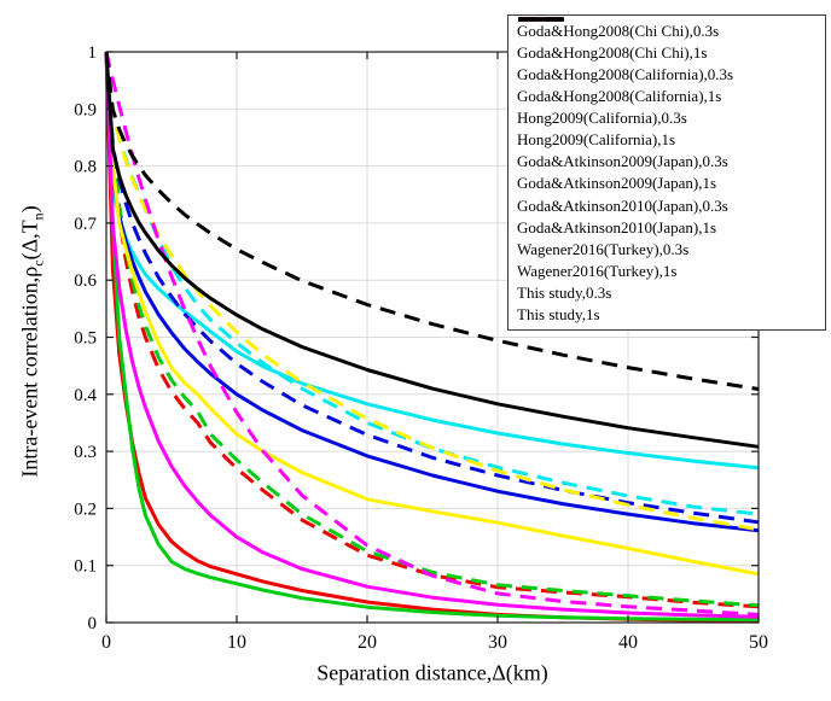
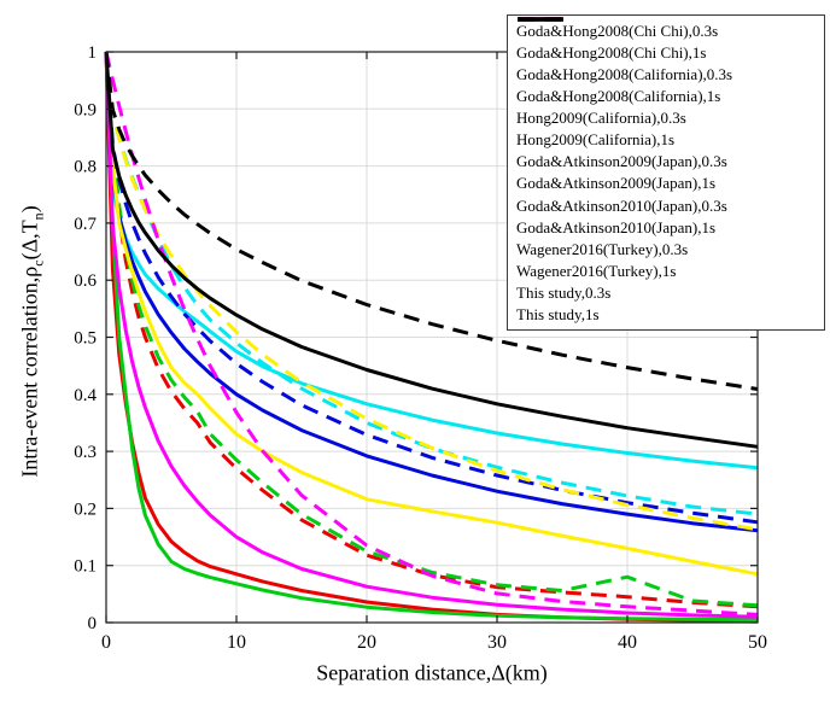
Hong2009(California),1s/40: 0.05 -> 0.08
